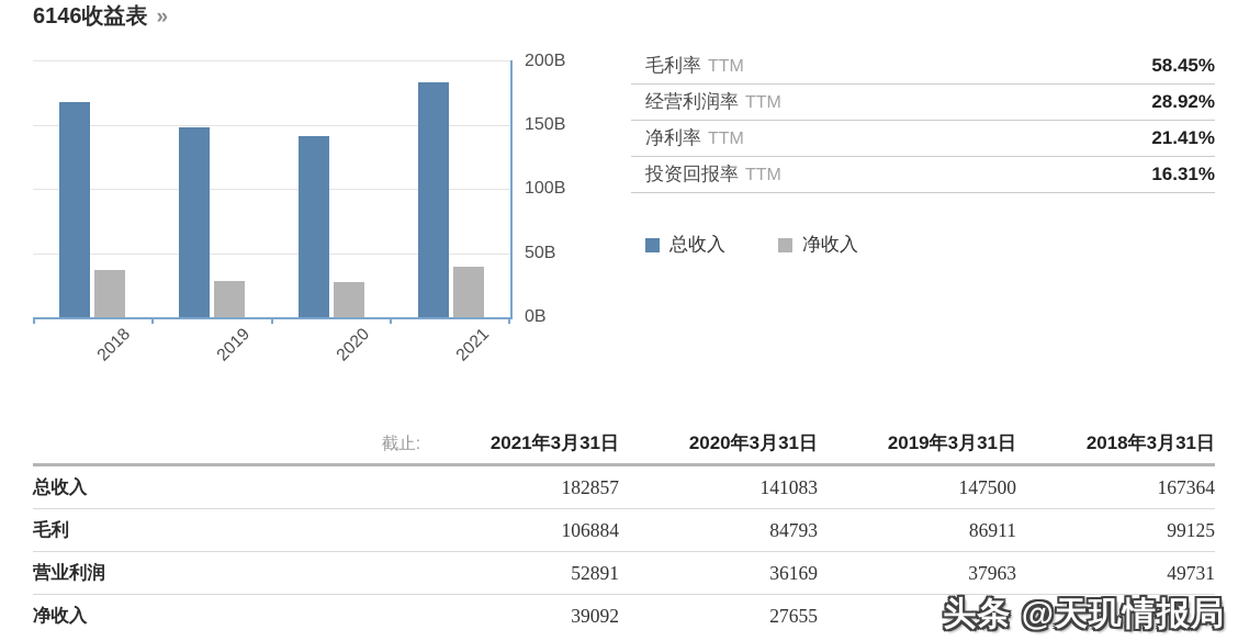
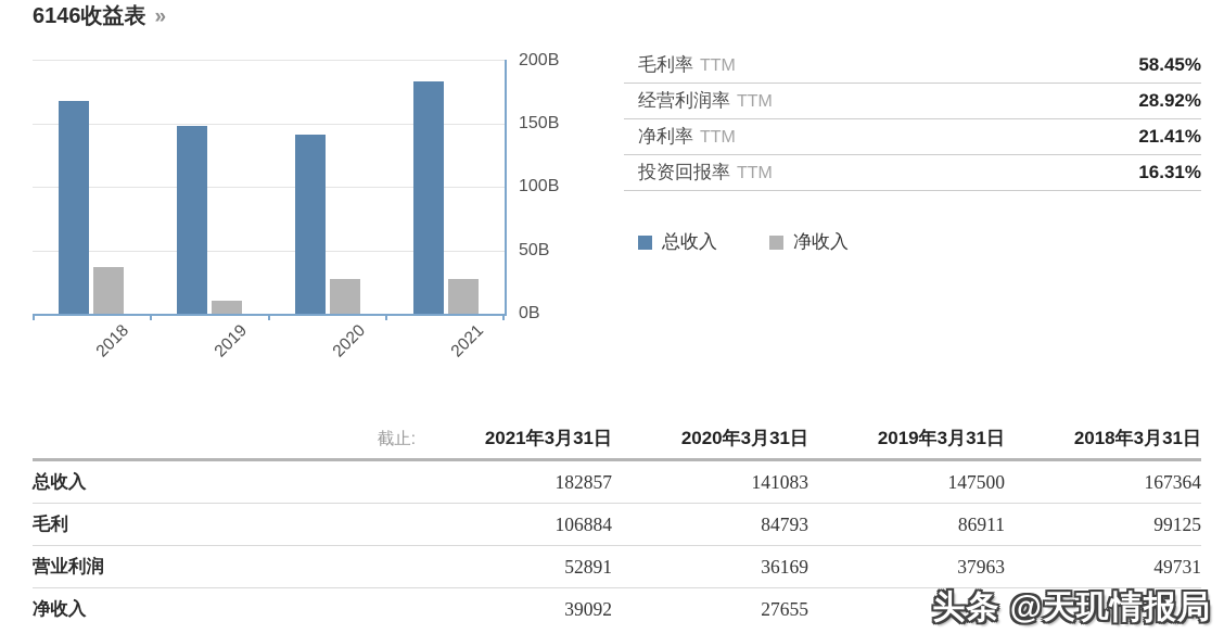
净收入/2019: 28B -> 10B
净收入/2021: 39B -> 27B
